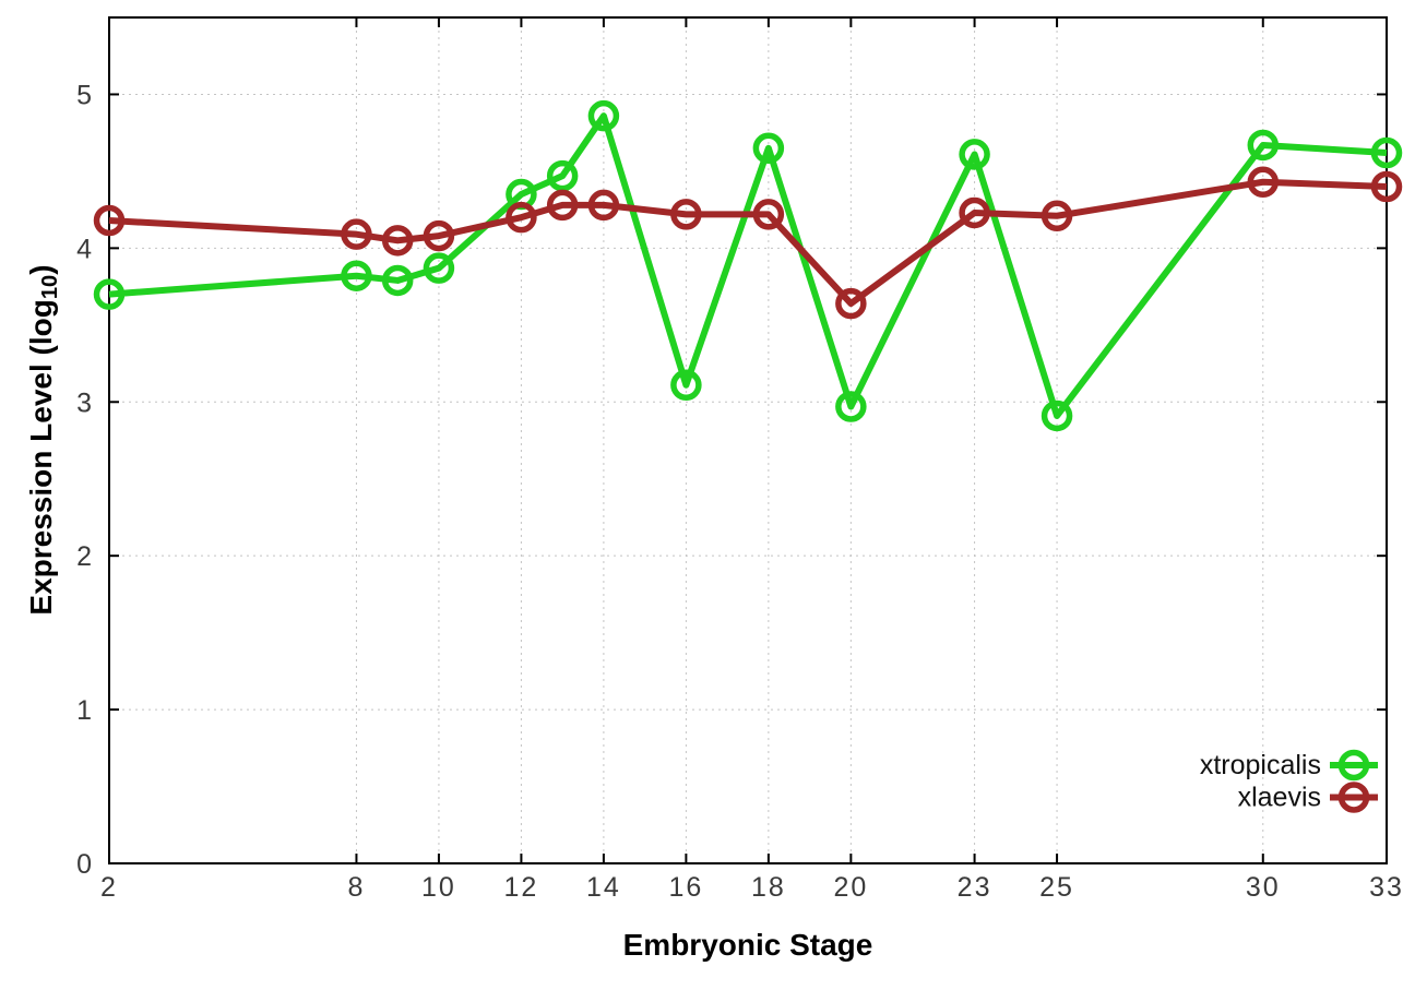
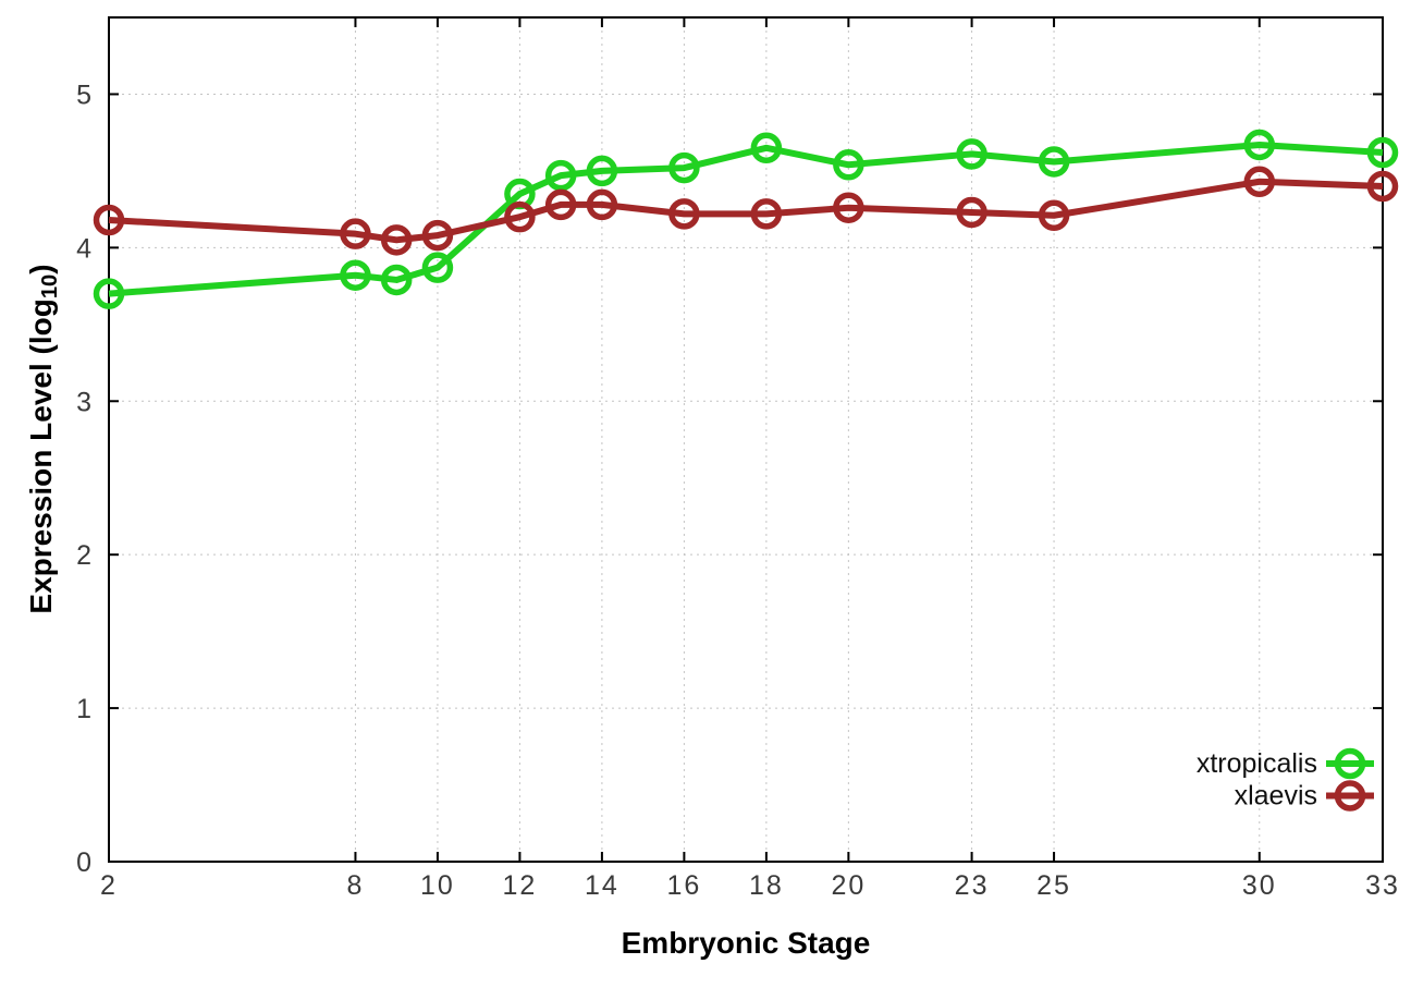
xtropicalis/14: 4.86 -> 4.50
xtropicalis/16: 3.11 -> 4.52
xtropicalis/20: 2.97 -> 4.54
xlaevis/20: 3.64 -> 4.26
xtropicalis/25: 2.91 -> 4.56
